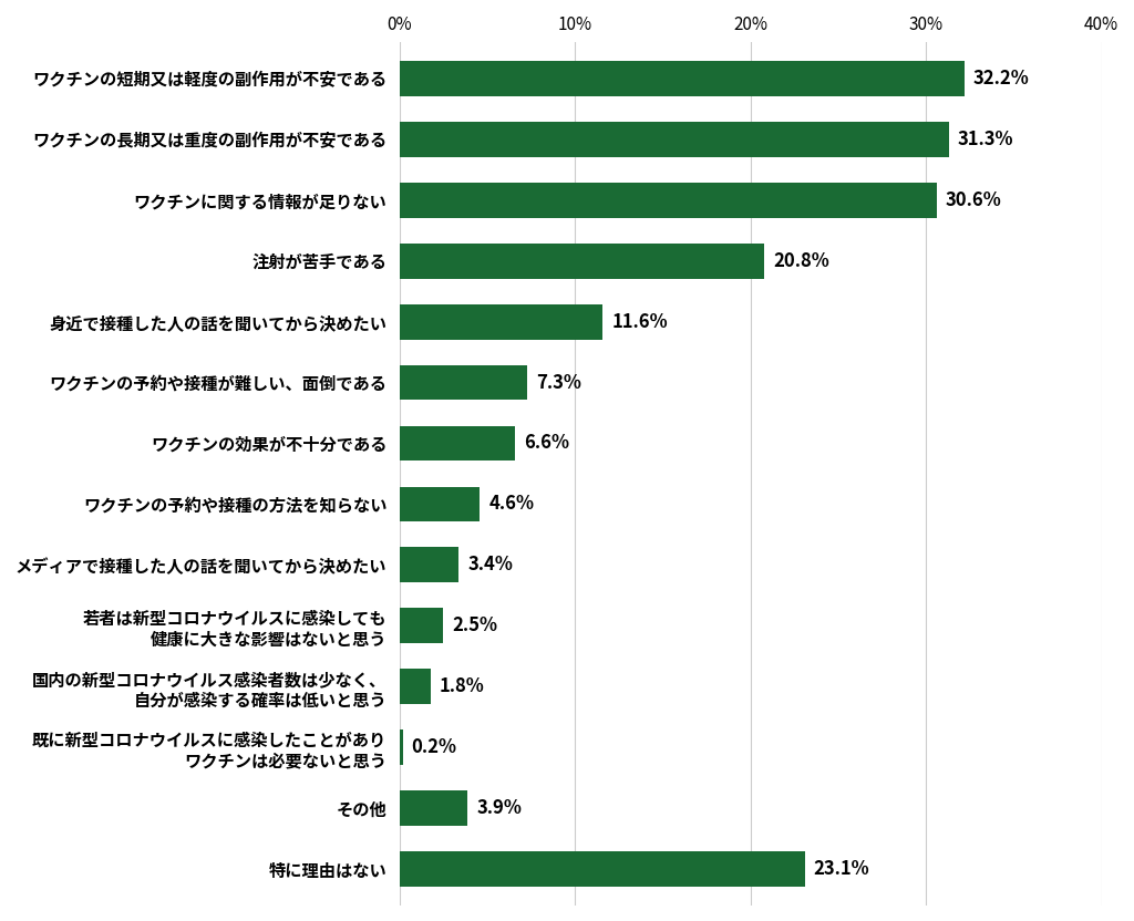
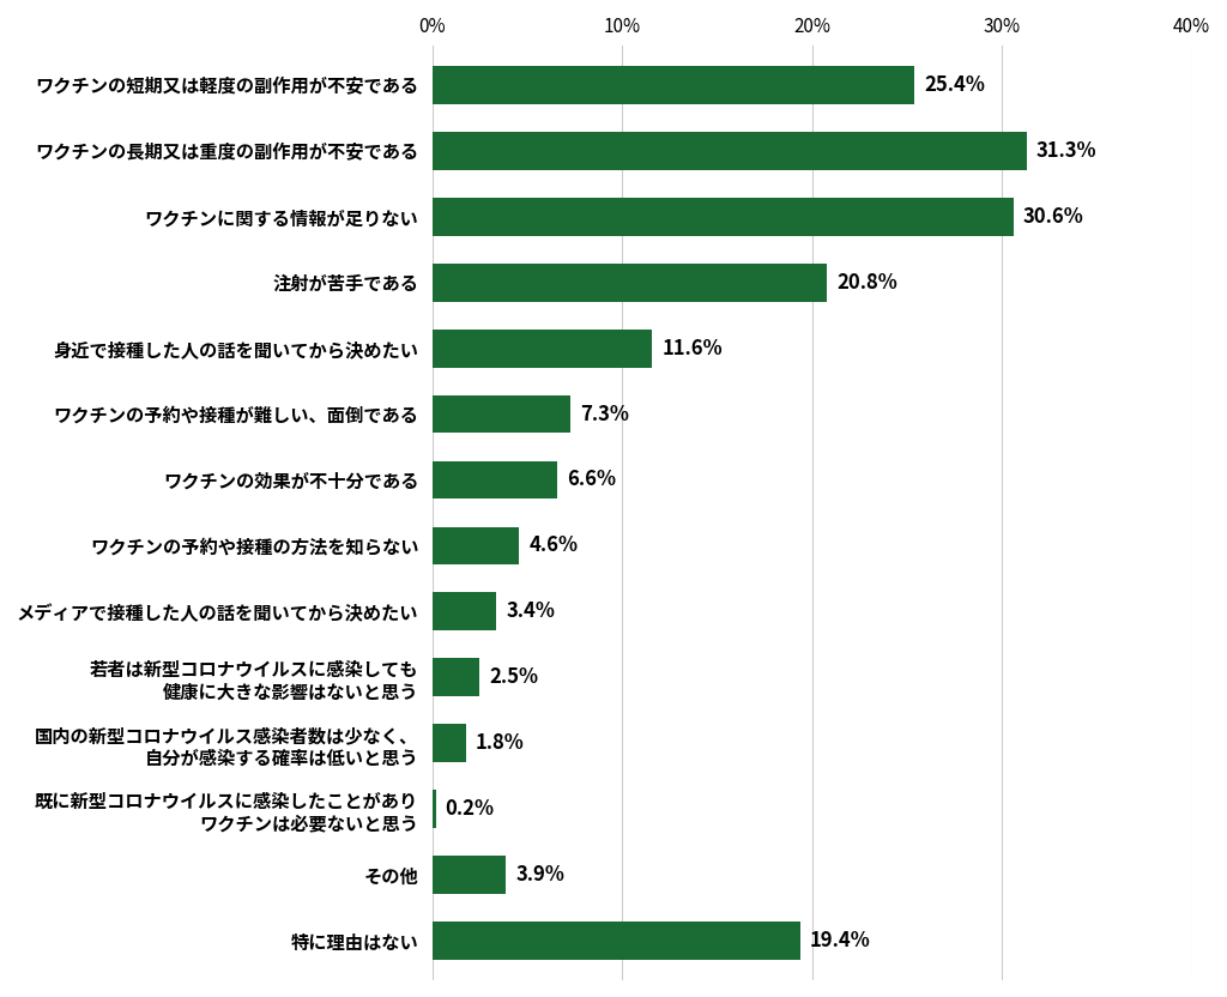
ワクチンの短期又は軽度の副作用が不安である: 32.2% -> 25.4%
特に理由はない: 23.1% -> 19.4%
